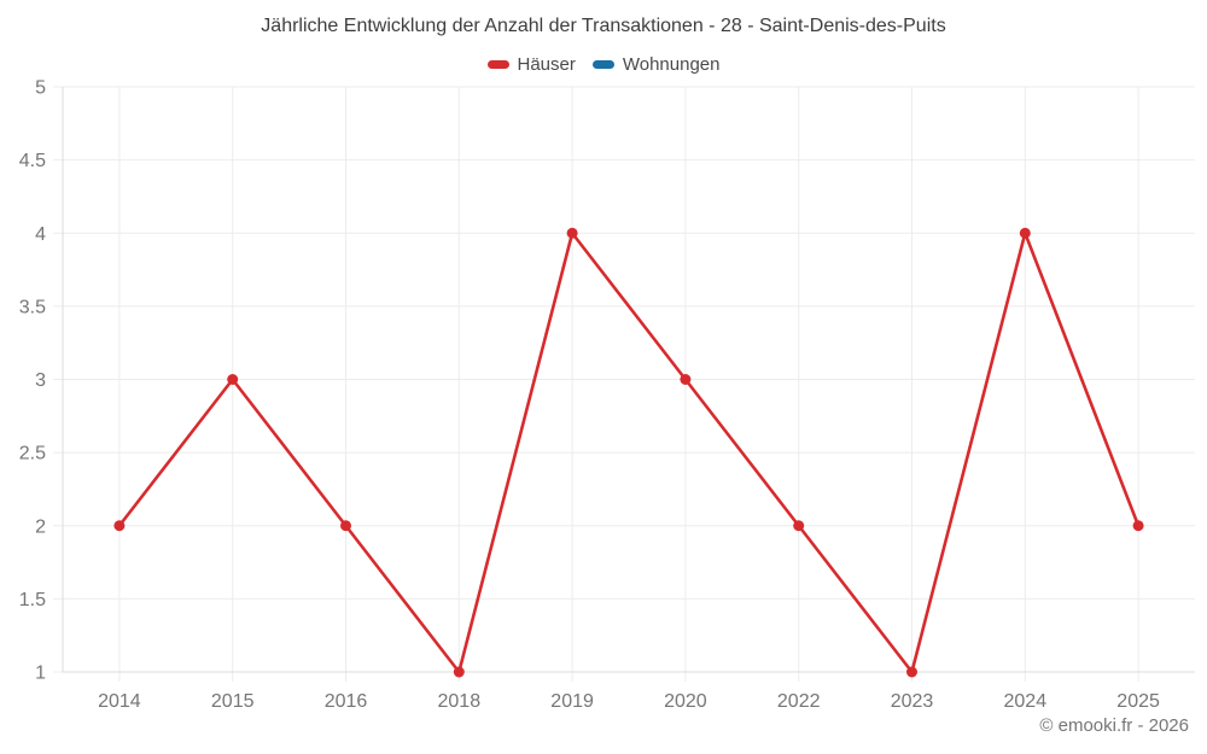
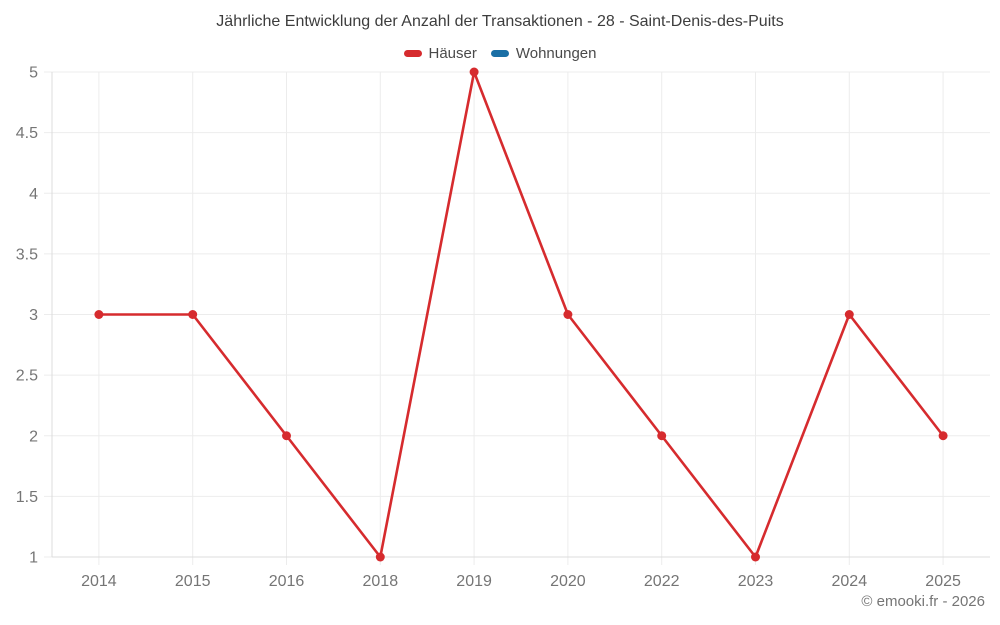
2014: 2 -> 3
2019: 4 -> 5
2024: 4 -> 3
